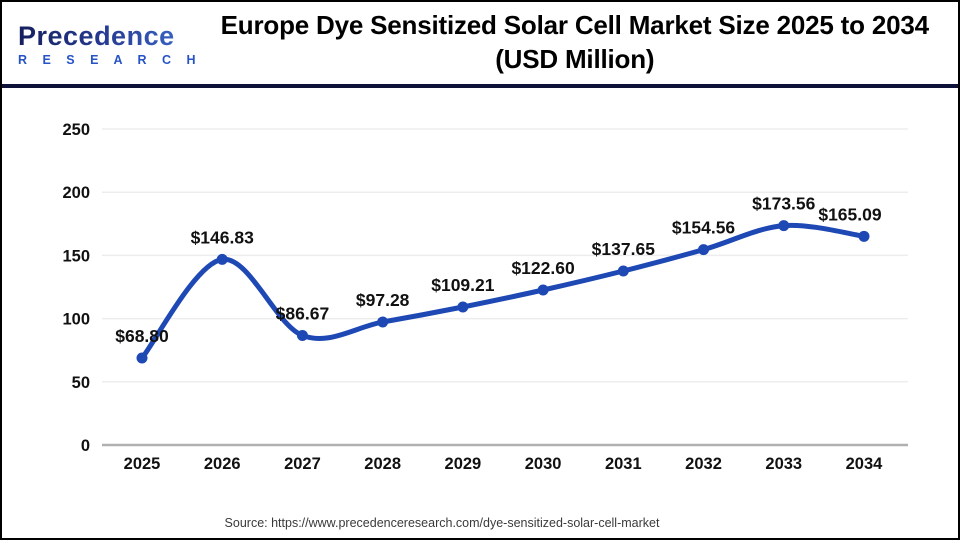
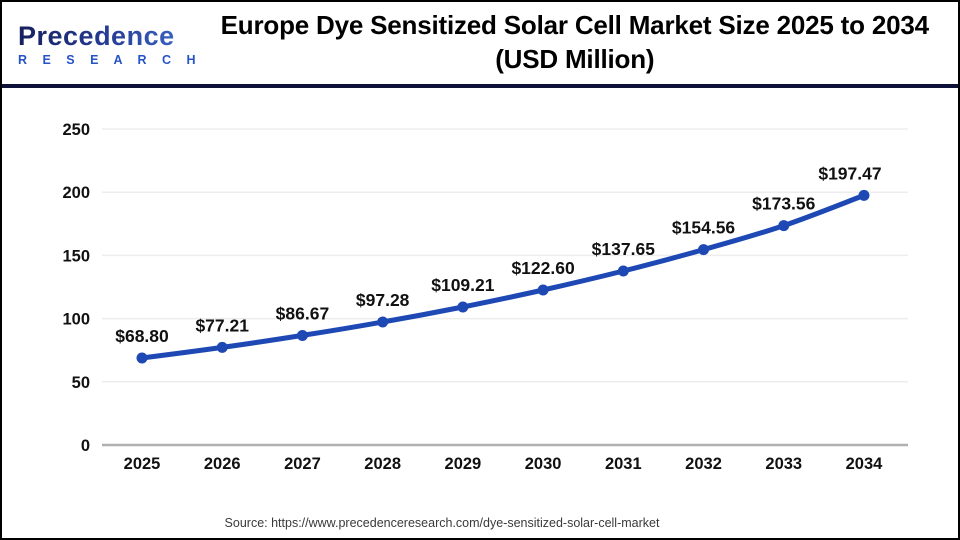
2026: $146.83 -> $77.21
2034: $165.09 -> $197.47
